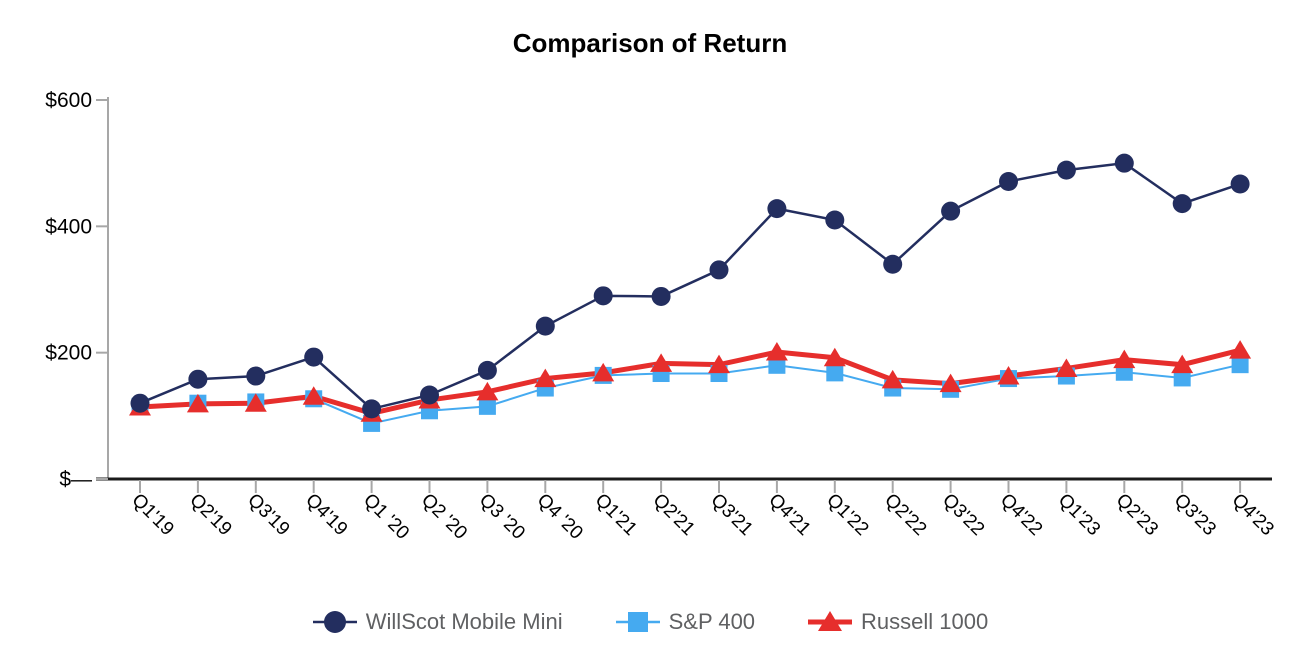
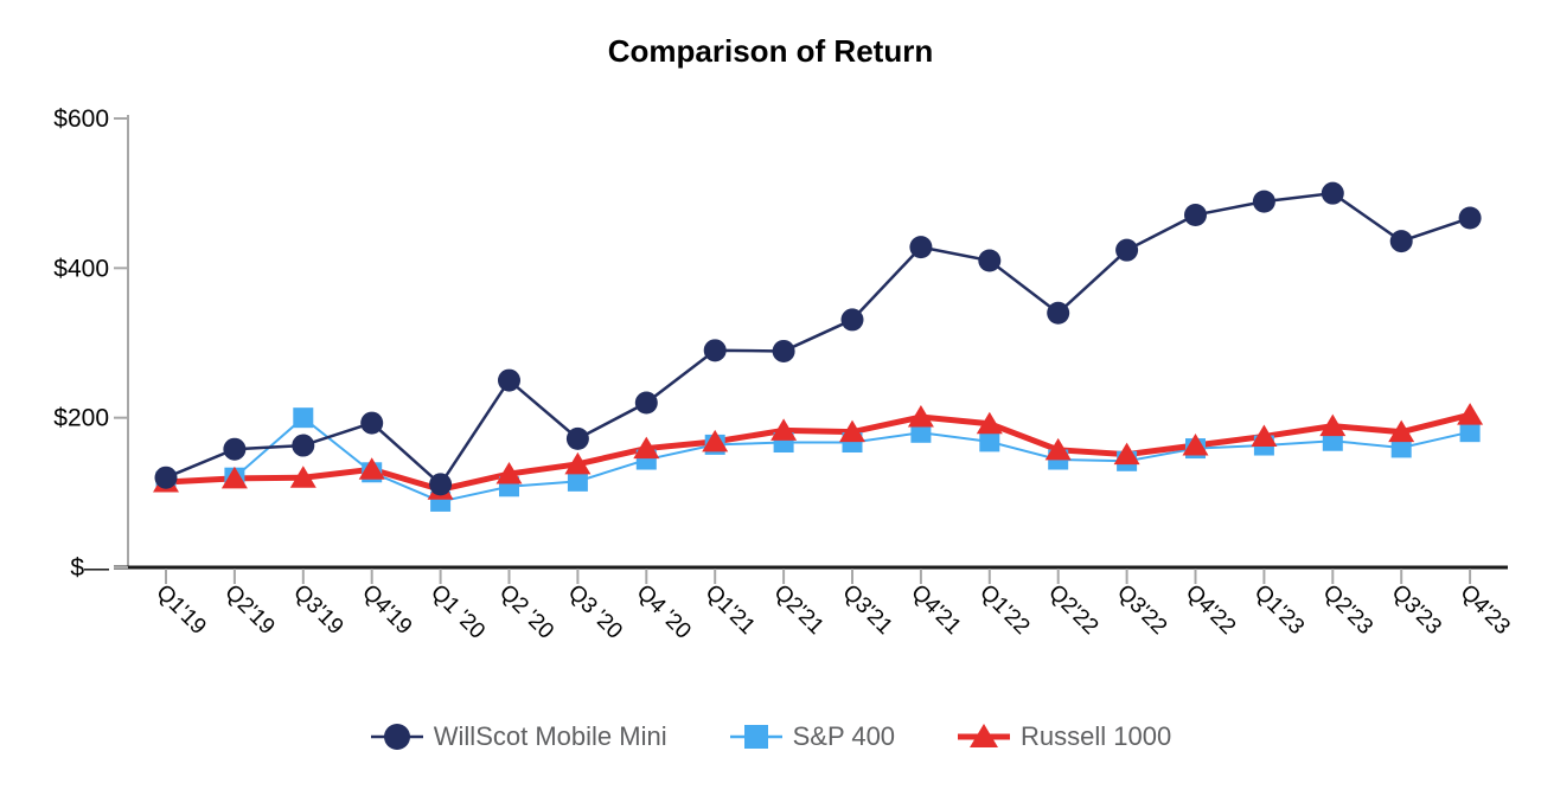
S&P 400/Q3'19: $120 -> $200
WillScot Mobile Mini/Q2 '20: $130 -> $250
WillScot Mobile Mini/Q4 '20: $240 -> $220
